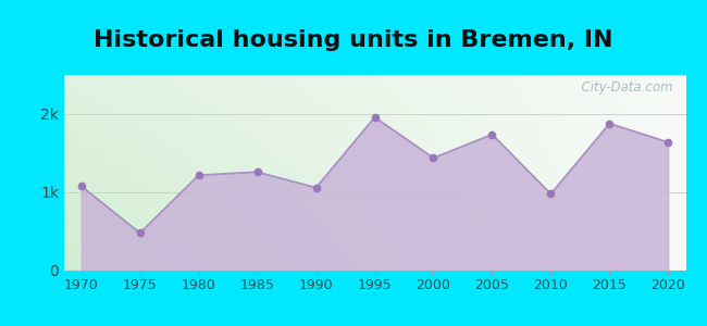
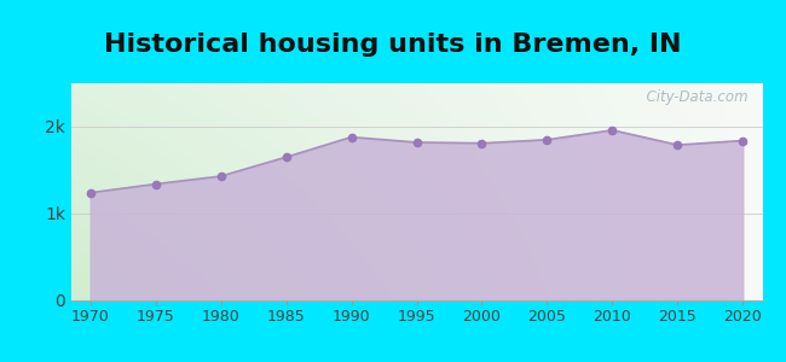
1970: 1.08k -> 1.24k
1975: 0.48k -> 1.34k
1980: 1.22k -> 1.43k
1985: 1.26k -> 1.65k
1990: 1.06k -> 1.88k
1995: 1.96k -> 1.82k
2000: 1.44k -> 1.81k
2005: 1.74k -> 1.85k
2010: 0.98k -> 1.96k
2015: 1.88k -> 1.79k
2020: 1.64k -> 1.84k
